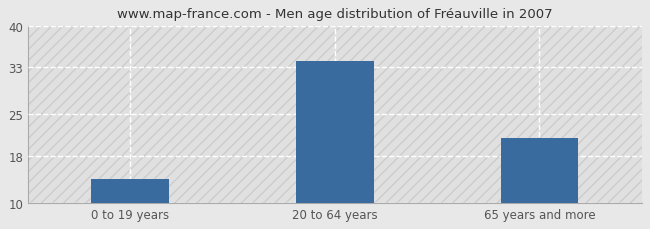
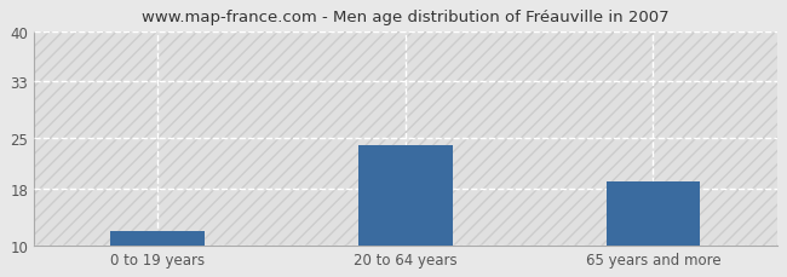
0 to 19 years: 14 -> 12
20 to 64 years: 34 -> 24
65 years and more: 21 -> 19
